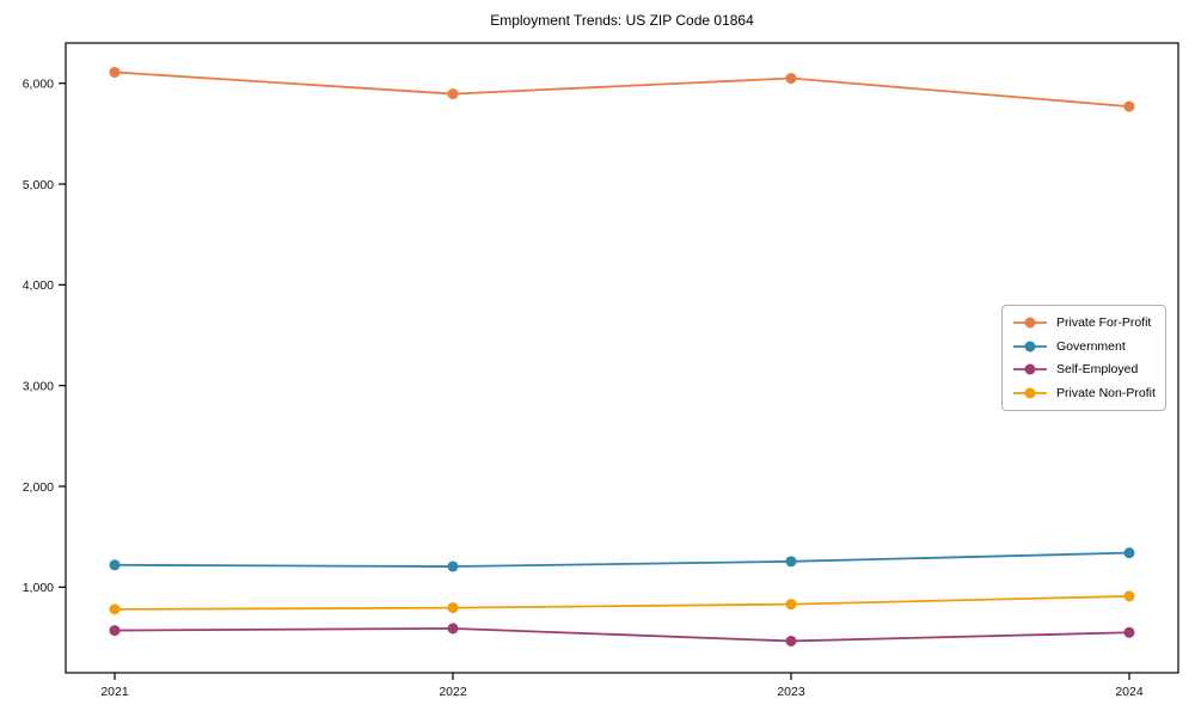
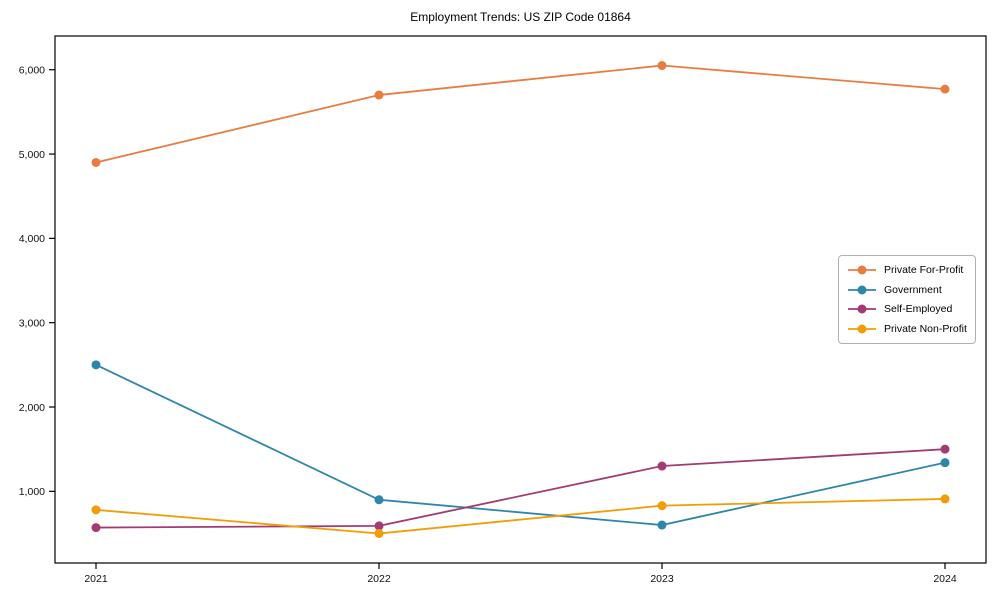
Private For-Profit/2021: 6100 -> 4900
Government/2021: 1200 -> 2500
Private For-Profit/2022: 5900 -> 5700
Government/2022: 1200 -> 900
Private Non-Profit/2022: 800 -> 500
Government/2023: 1300 -> 600
Self-Employed/2023: 500 -> 1300
Self-Employed/2024: 600 -> 1500
